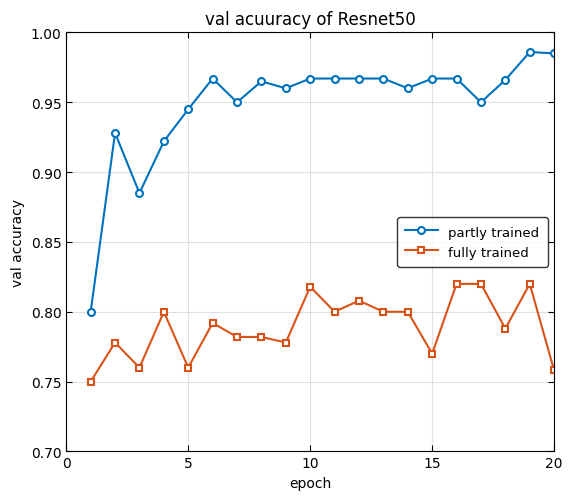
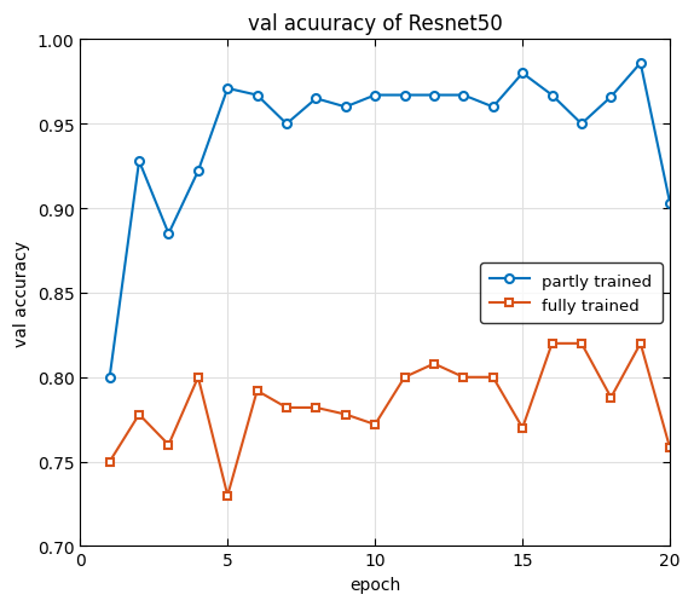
partly trained/5: 0.945 -> 0.971
fully trained/5: 0.760 -> 0.730
fully trained/10: 0.818 -> 0.772
partly trained/15: 0.967 -> 0.980
partly trained/20: 0.985 -> 0.903
